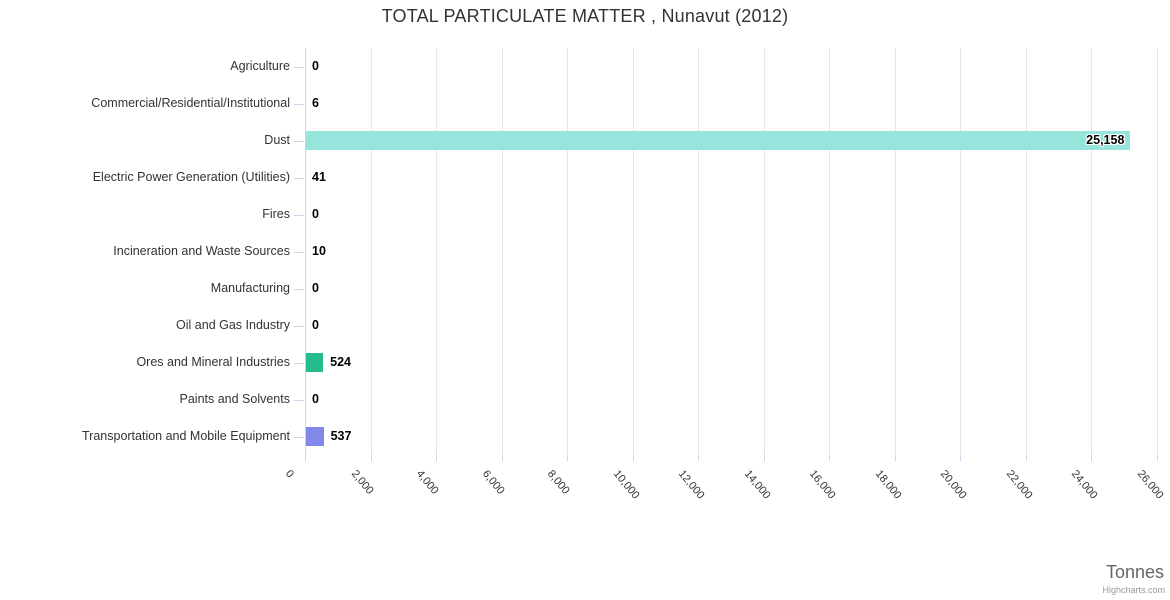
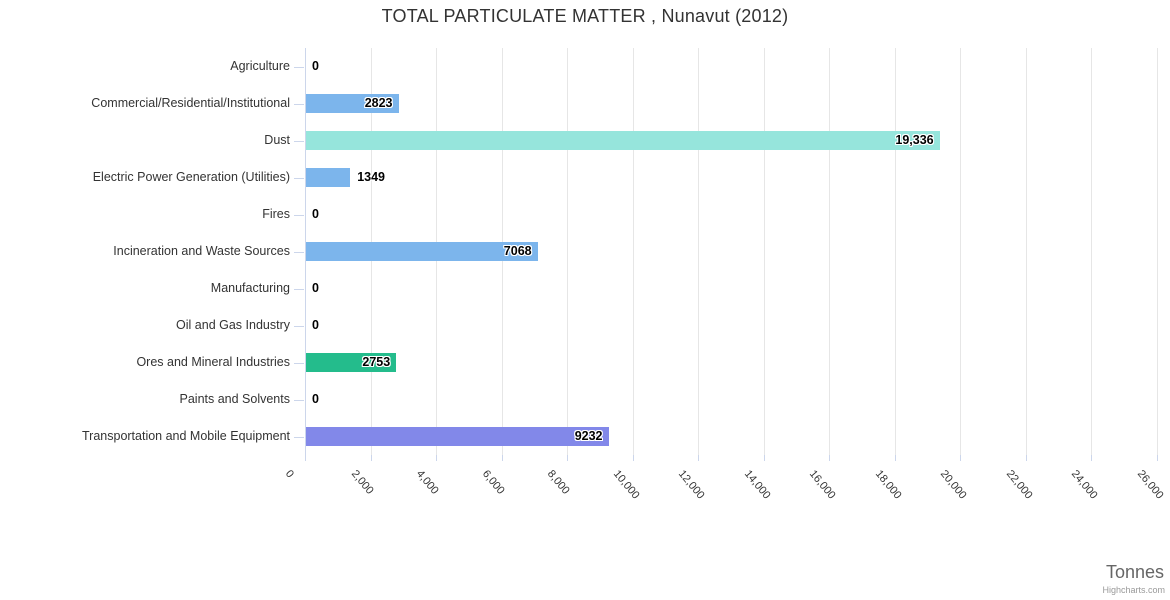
Commercial/Residential/Institutional: 6 -> 2823
Dust: 25,158 -> 19,336
Electric Power Generation (Utilities): 41 -> 1349
Incineration and Waste Sources: 10 -> 7068
Ores and Mineral Industries: 524 -> 2753
Transportation and Mobile Equipment: 537 -> 9232
